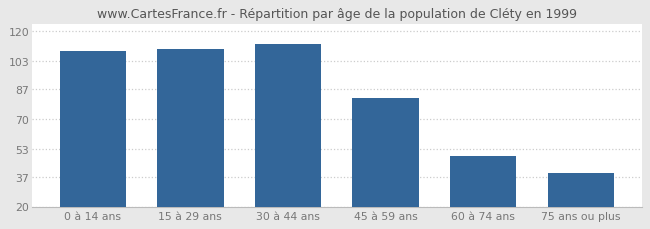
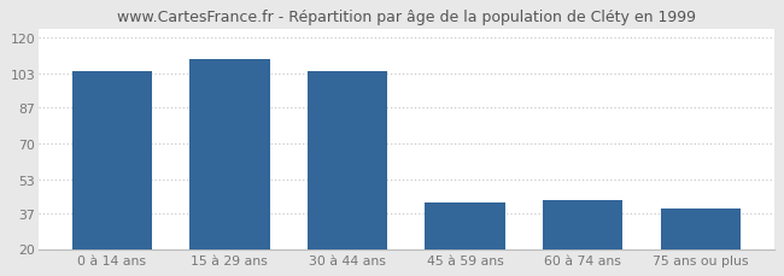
0 à 14 ans: 109 -> 104
30 à 44 ans: 113 -> 104
45 à 59 ans: 82 -> 42
60 à 74 ans: 49 -> 43
